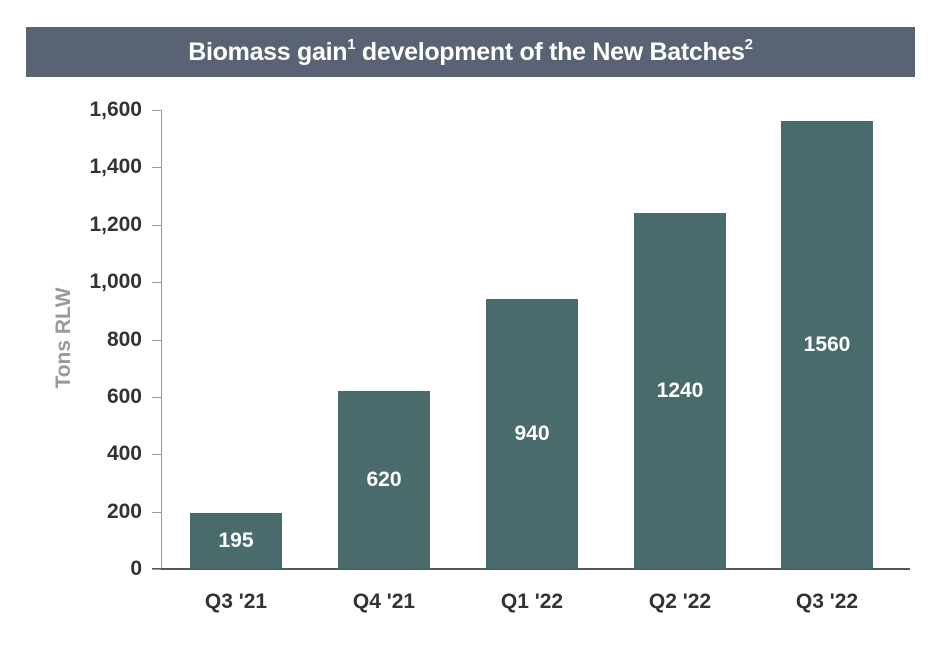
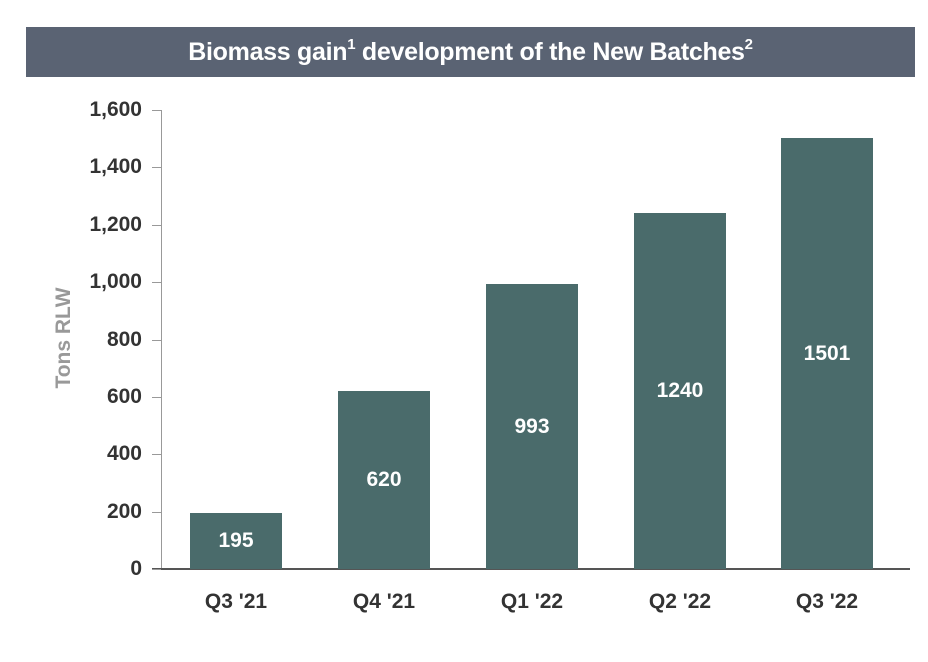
Q1 '22: 940 -> 993
Q3 '22: 1560 -> 1501
